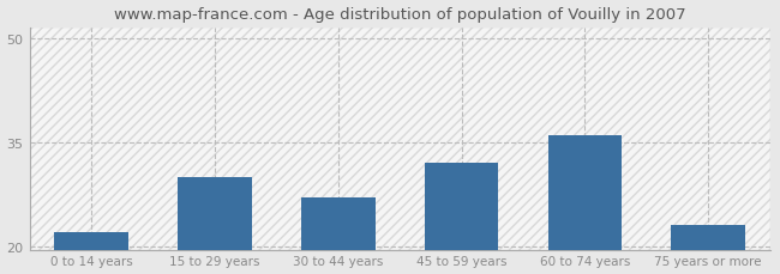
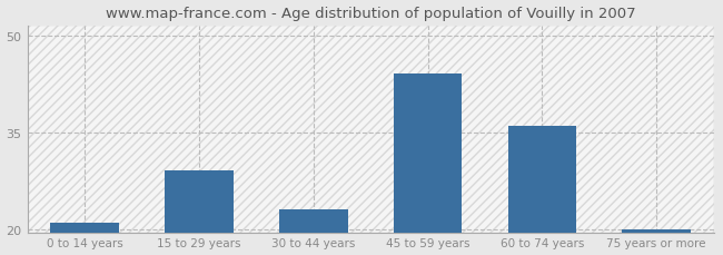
0 to 14 years: 22 -> 21
15 to 29 years: 30 -> 29
30 to 44 years: 27 -> 23
45 to 59 years: 32 -> 44
75 years or more: 23 -> 20
